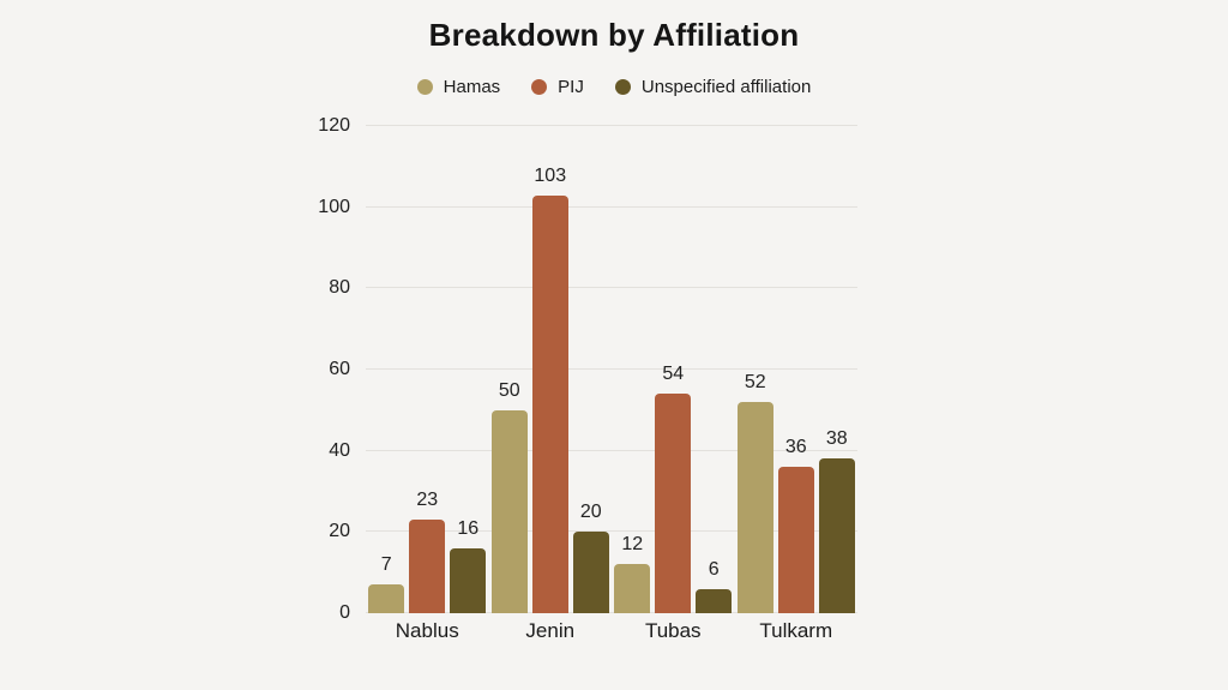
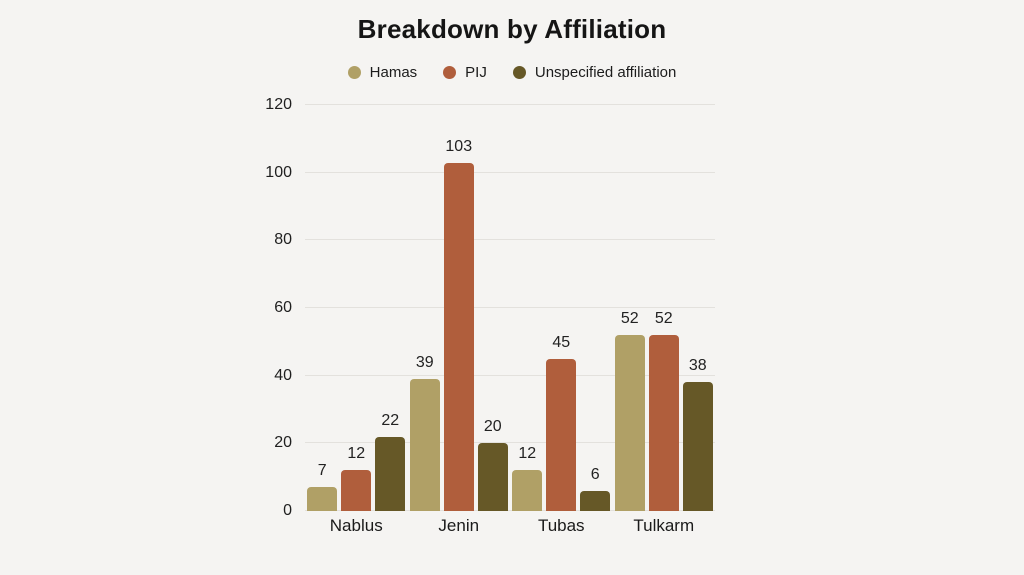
PIJ/Nablus: 23 -> 12
Unspecified affiliation/Nablus: 16 -> 22
Hamas/Jenin: 50 -> 39
PIJ/Tubas: 54 -> 45
PIJ/Tulkarm: 36 -> 52
